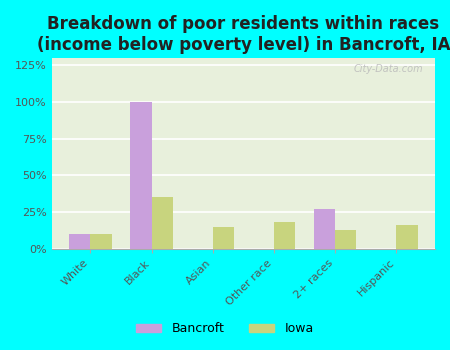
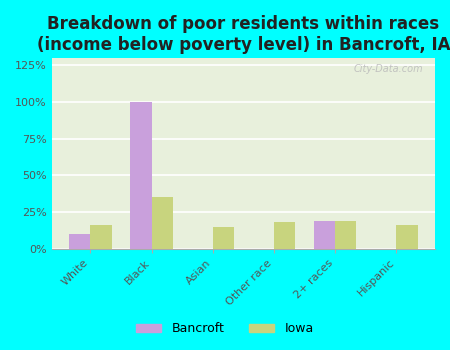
Iowa/White: 10% -> 16%
Bancroft/2+ races: 27% -> 19%
Iowa/2+ races: 13% -> 19%
